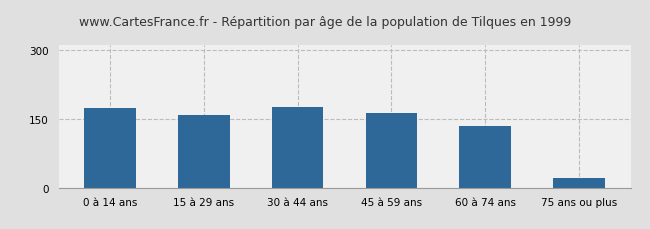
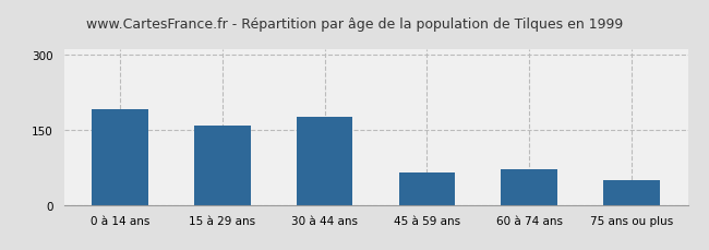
0 à 14 ans: 172 -> 190
45 à 59 ans: 163 -> 65
60 à 74 ans: 135 -> 70
75 ans ou plus: 20 -> 50
